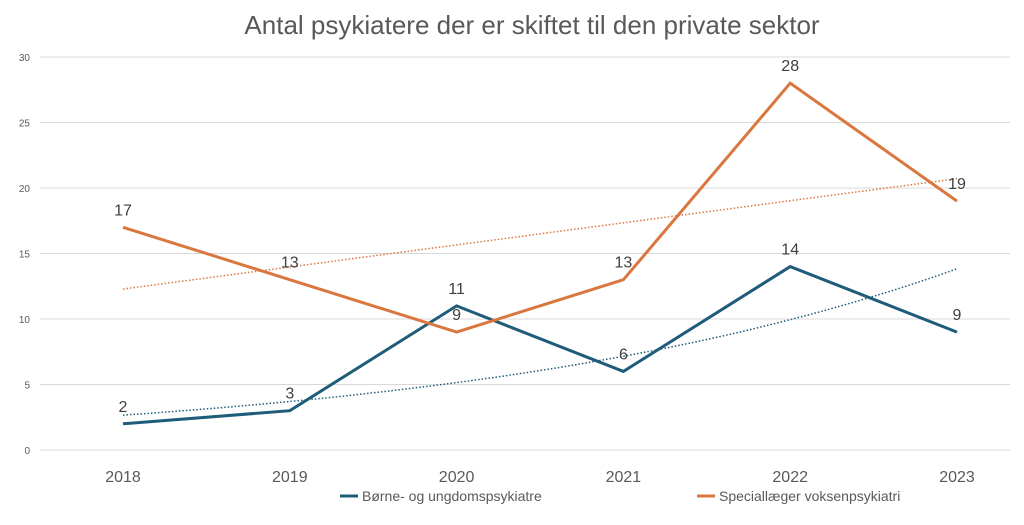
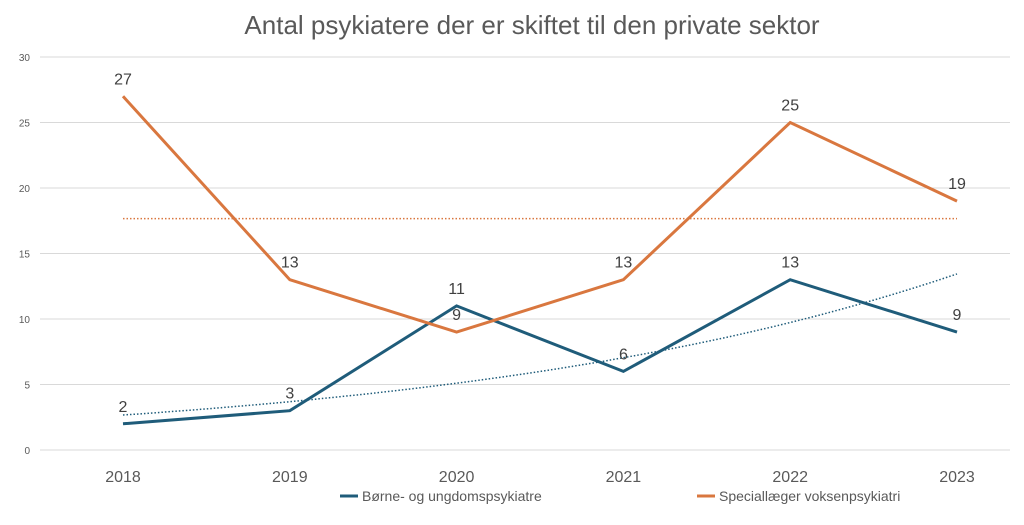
Speciallæger voksenpsykiatri/2018: 17 -> 27
Børne- og ungdomspsykiatre/2022: 14 -> 13
Speciallæger voksenpsykiatri/2022: 28 -> 25
